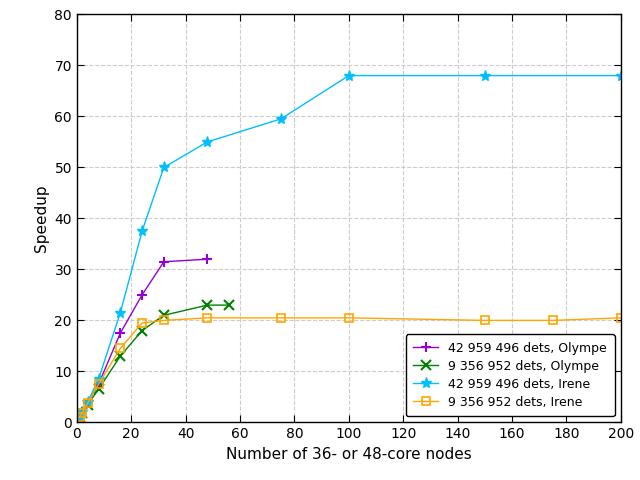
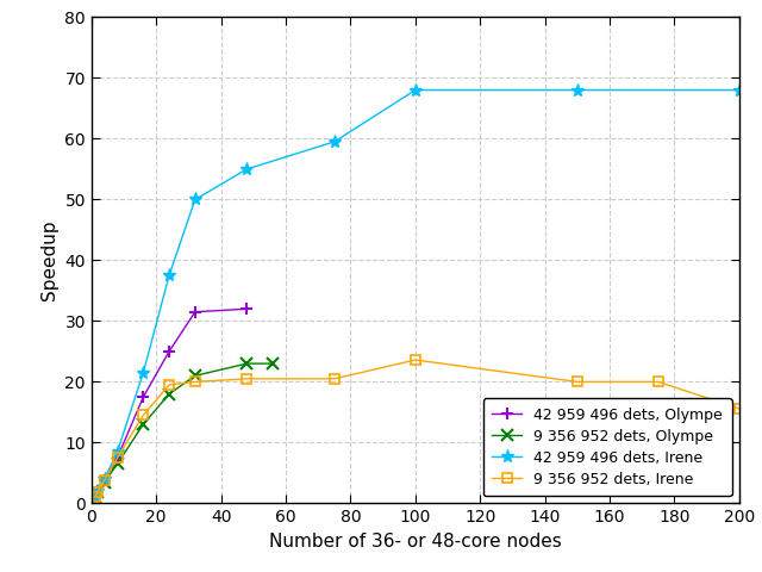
9 356 952 dets, Irene/100: 20.5 -> 23.6
9 356 952 dets, Irene/200: 20.5 -> 15.6
